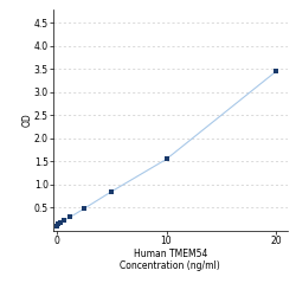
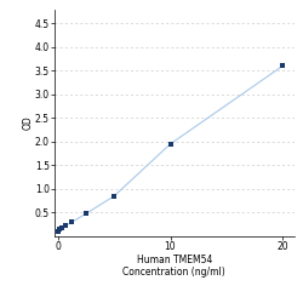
10: 1.55 -> 1.95
20: 3.45 -> 3.60
